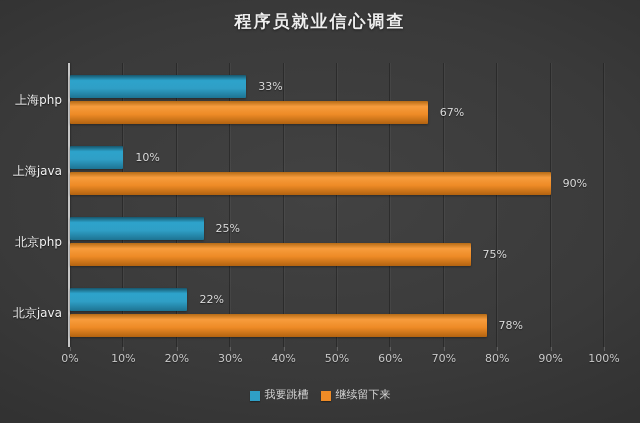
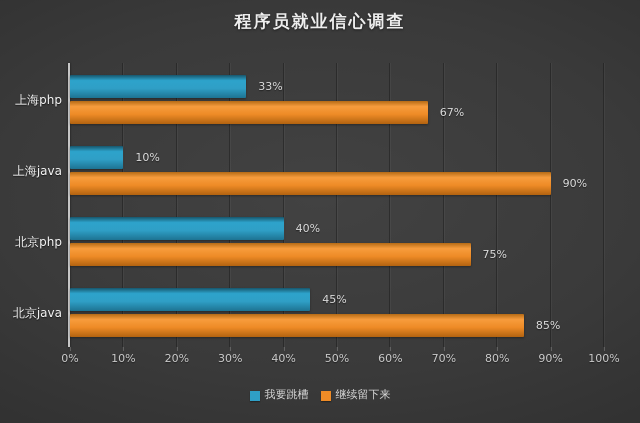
我要跳槽/北京php: 25% -> 40%
我要跳槽/北京java: 22% -> 45%
继续留下来/北京java: 78% -> 85%
